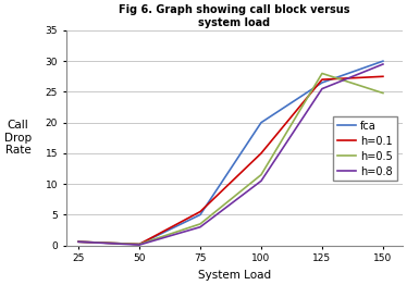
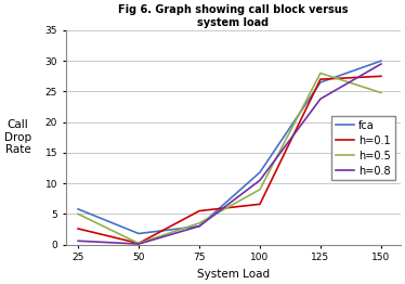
fca/25: 0.6 -> 5.8
h=0.1/25: 0.6 -> 2.6
h=0.5/25: 0.6 -> 5.0
fca/50: 0.2 -> 1.8
fca/75: 5.0 -> 3.0
fca/100: 20.0 -> 11.8
h=0.1/100: 15.0 -> 6.6
h=0.5/100: 11.5 -> 9.0
h=0.8/125: 25.5 -> 23.8
